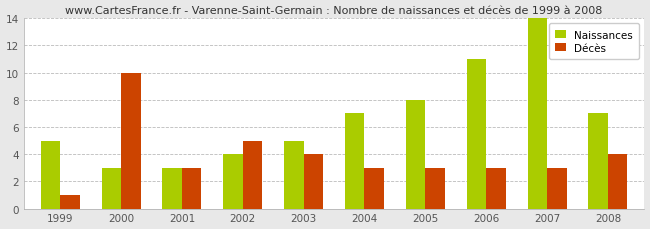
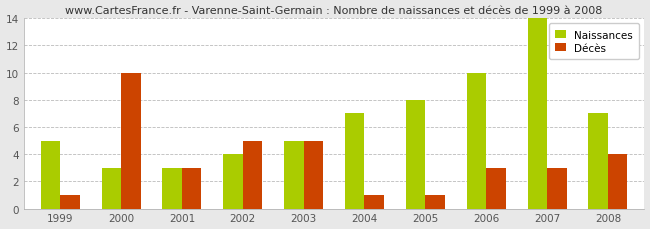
Décès/2003: 4 -> 5
Décès/2004: 3 -> 1
Décès/2005: 3 -> 1
Naissances/2006: 11 -> 10
